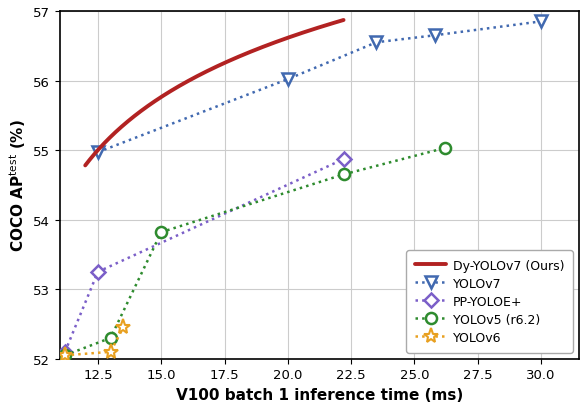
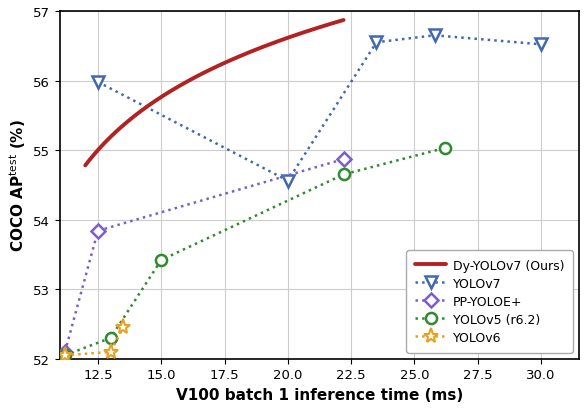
YOLOv7/12.5: 54.97 -> 55.98
PP-YOLOE+/12.5: 53.25 -> 53.84
YOLOv5 (r6.2)/15.0: 53.82 -> 53.42
YOLOv7/20.0: 56.02 -> 54.56
YOLOv7/30.0: 56.85 -> 56.52
